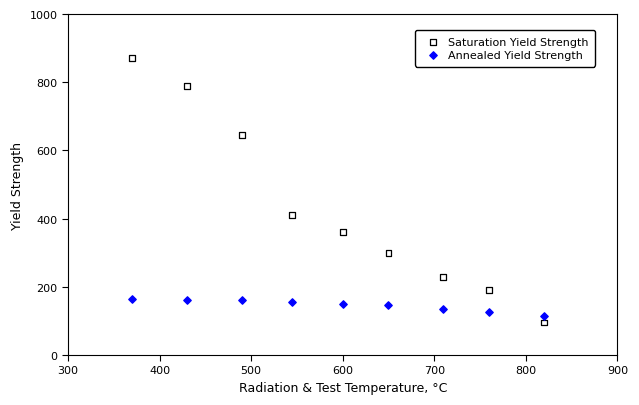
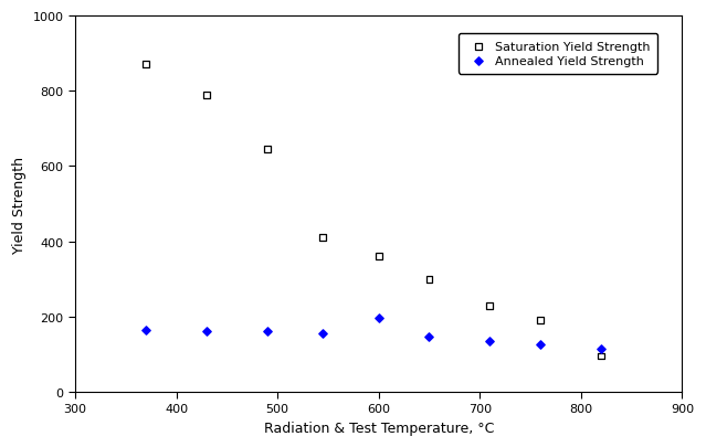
Annealed Yield Strength/600: 150 -> 195
